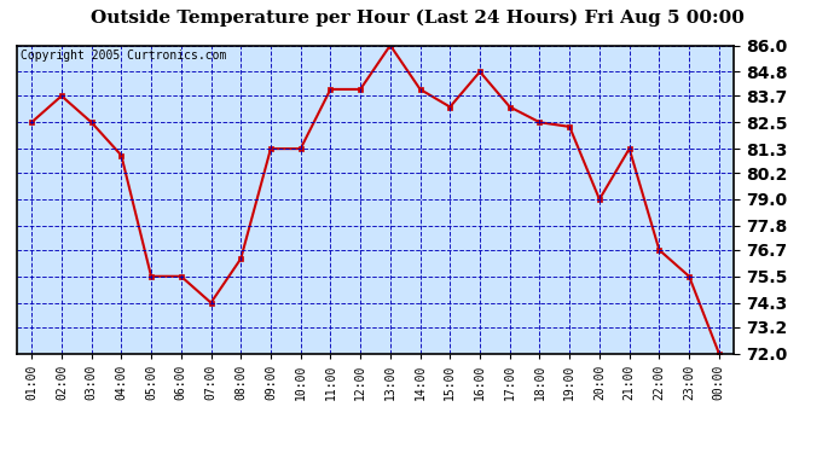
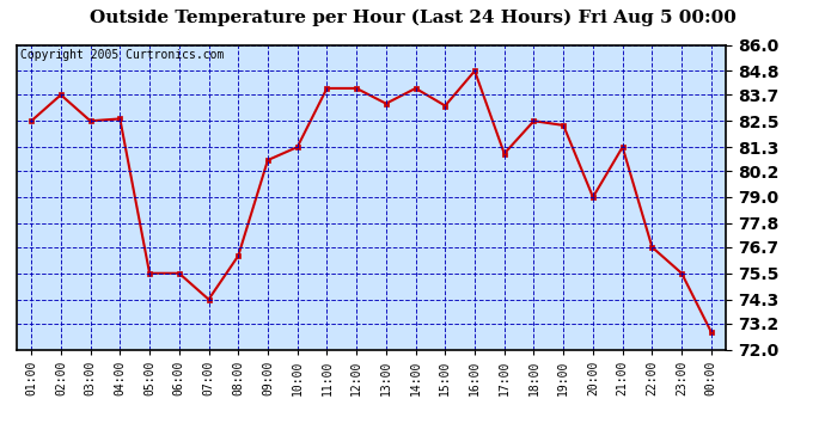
04:00: 81.0 -> 82.6
09:00: 81.3 -> 80.7
13:00: 86.0 -> 83.3
17:00: 83.2 -> 81.0
00:00: 72.0 -> 72.8
